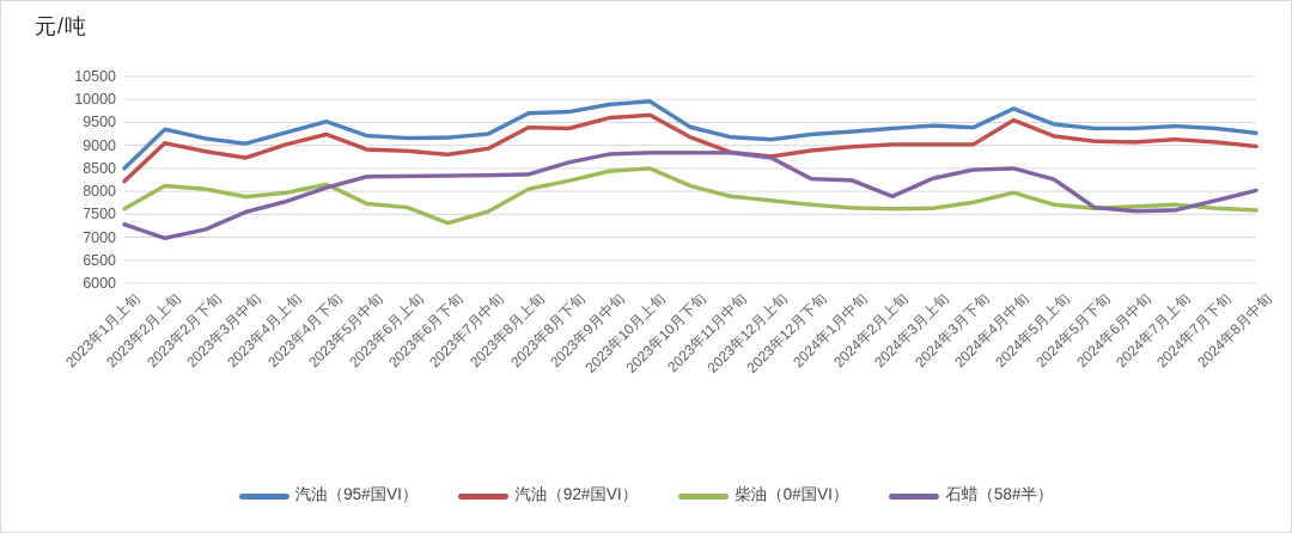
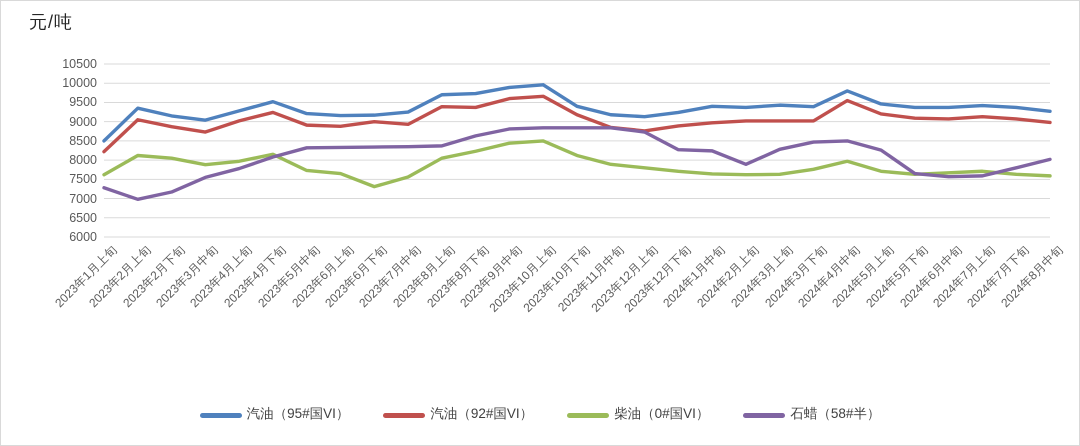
汽油（92#国VI）/2023年6月下旬: 8800 -> 9000
汽油（95#国VI）/2024年1月中旬: 9300 -> 9400
